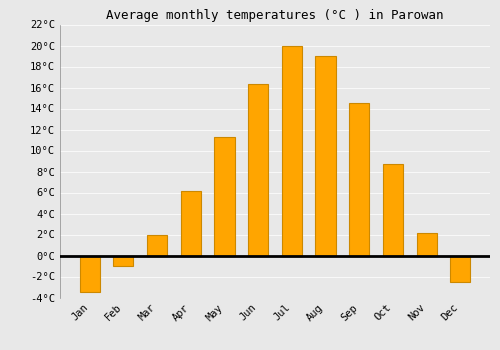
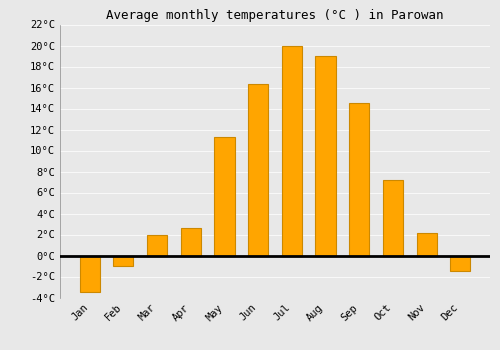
Apr: 6.1°C -> 2.6°C
Oct: 8.7°C -> 7.2°C
Dec: -2.5°C -> -1.5°C
